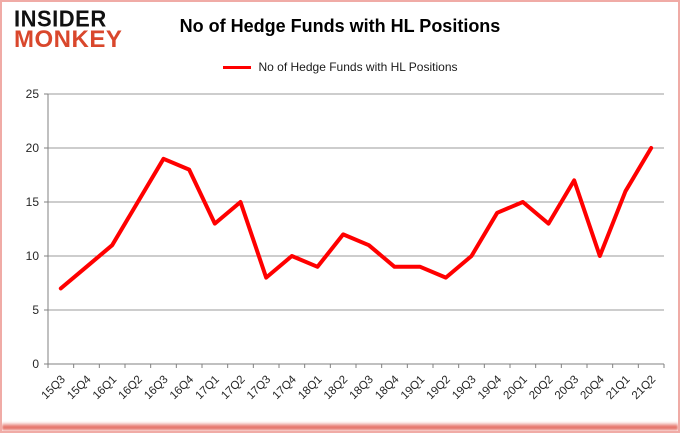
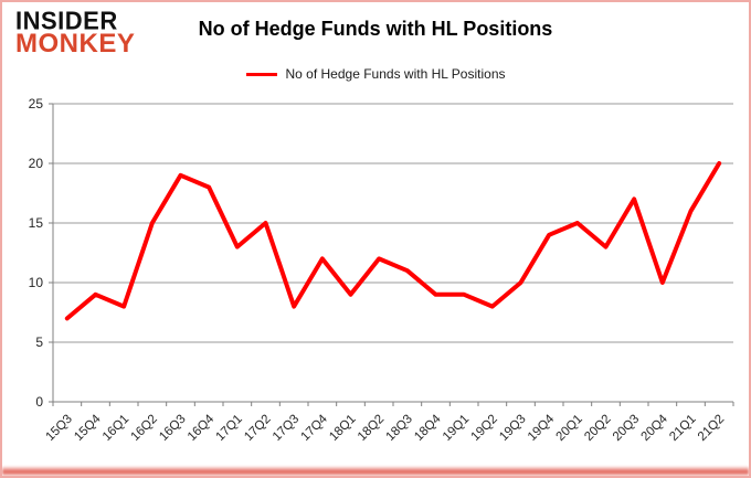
16Q1: 11 -> 8
17Q4: 10 -> 12
